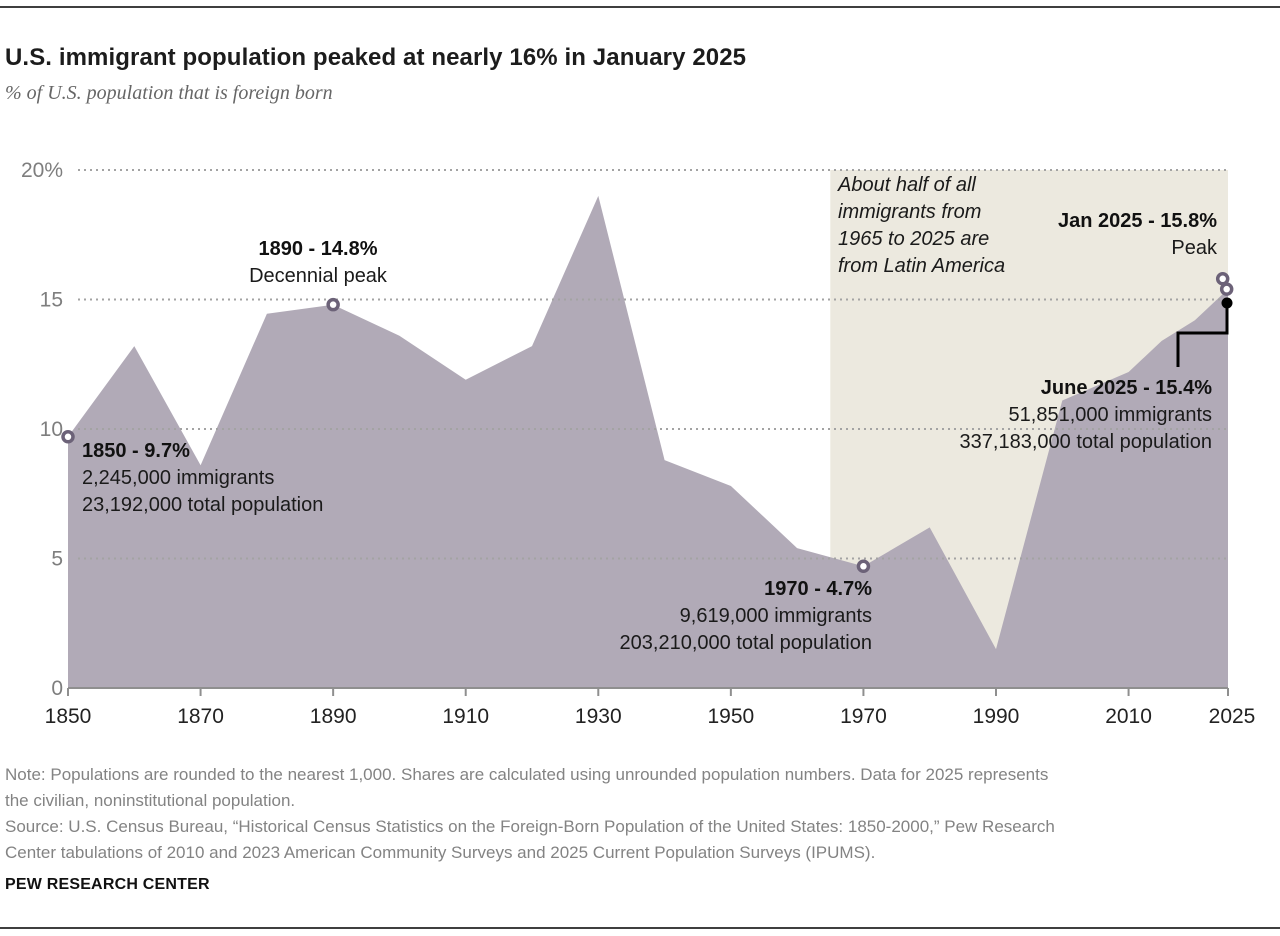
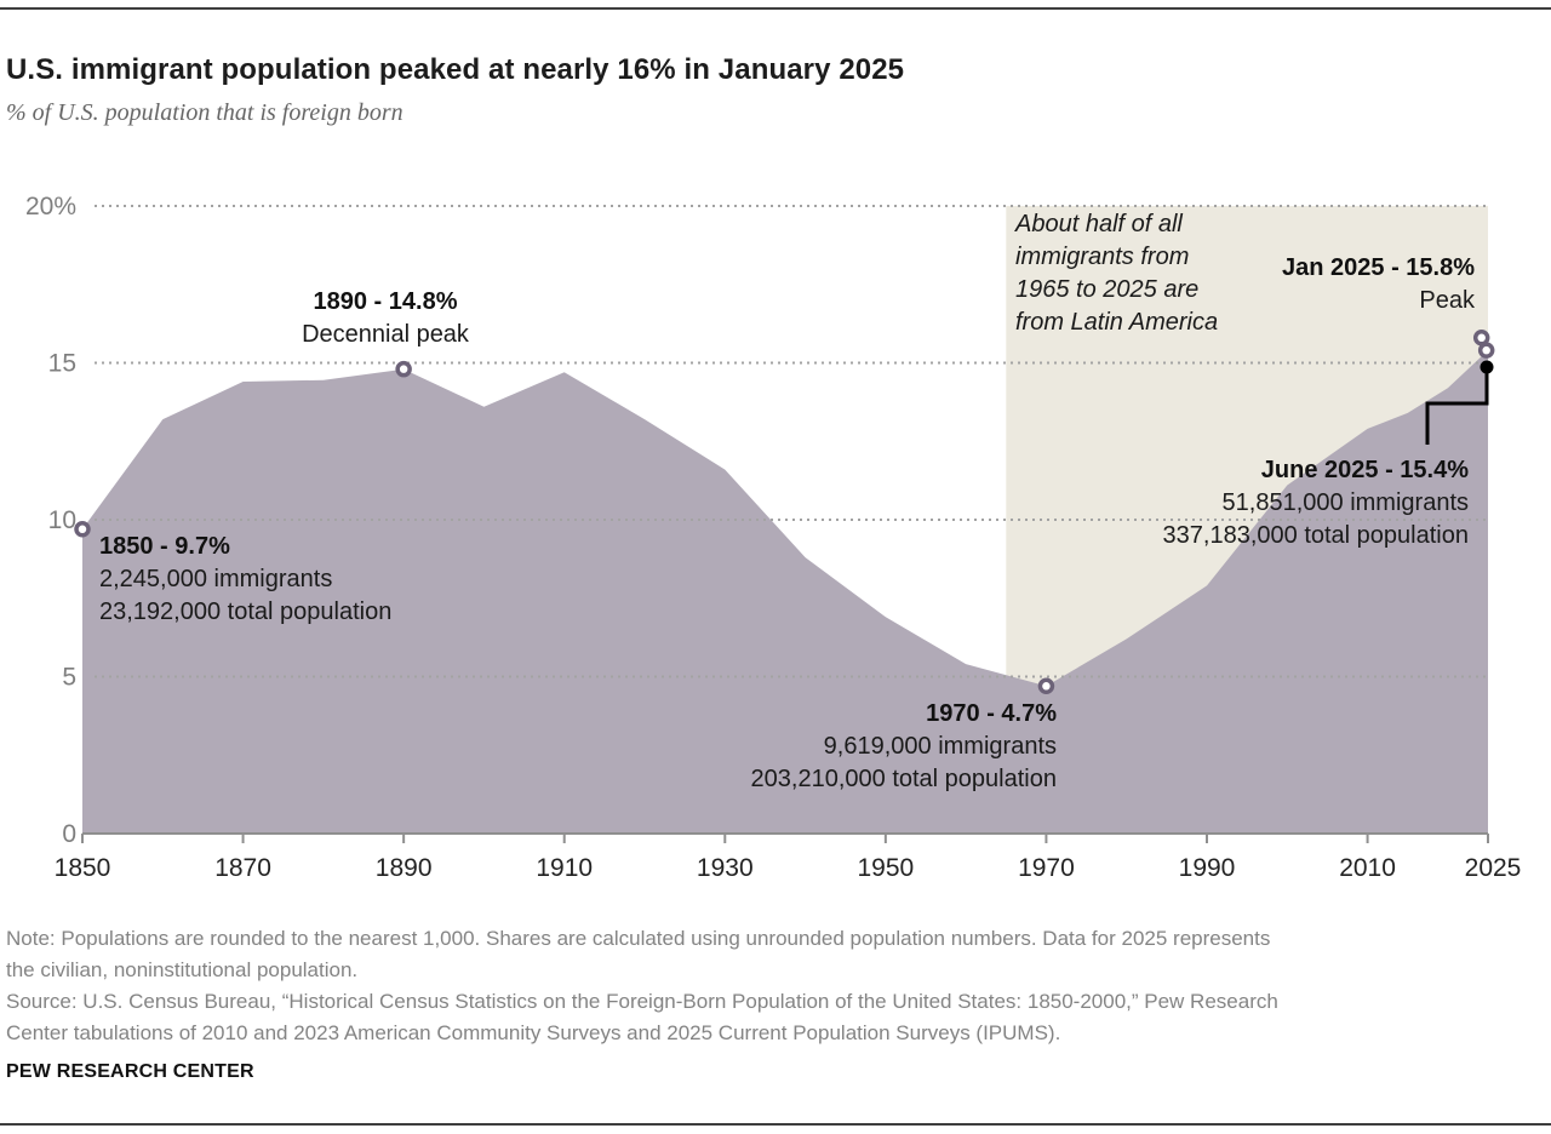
1870: 8.6% -> 14.4%
1910: 11.9% -> 14.7%
1930: 19.0% -> 11.6%
1950: 7.8% -> 6.9%
1990: 1.5% -> 7.9%
2010: 12.2% -> 12.9%
